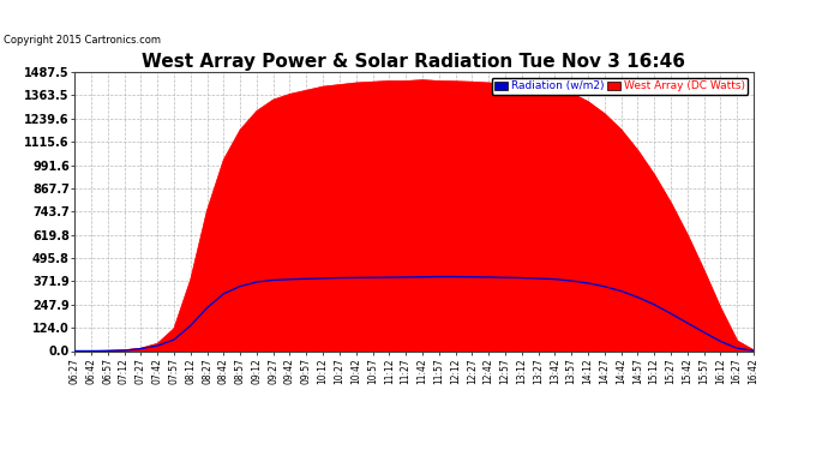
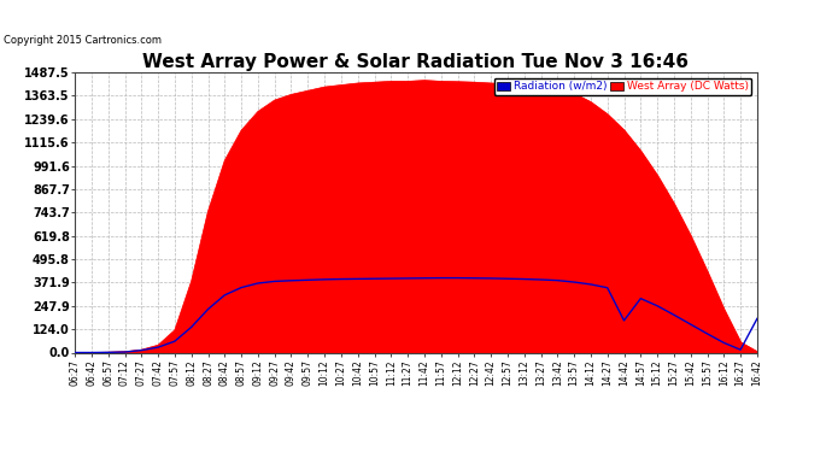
Radiation (w/m2)/14:42: 320 -> 170
Radiation (w/m2)/16:42: 0 -> 180
